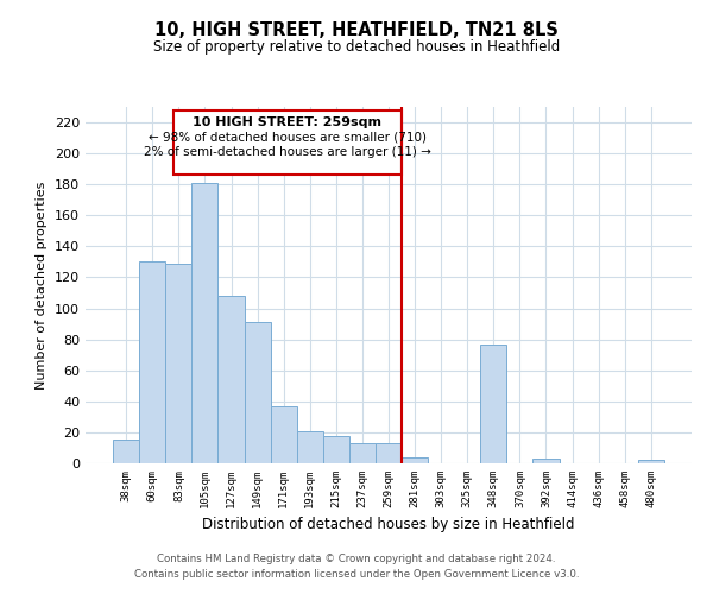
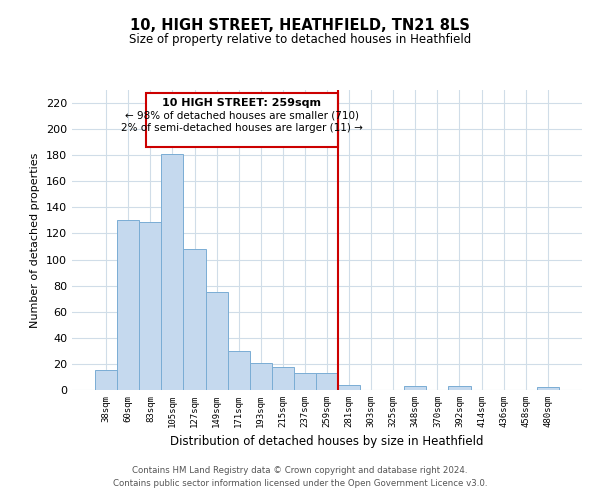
149sqm: 91 -> 75
171sqm: 37 -> 30
348sqm: 77 -> 3
